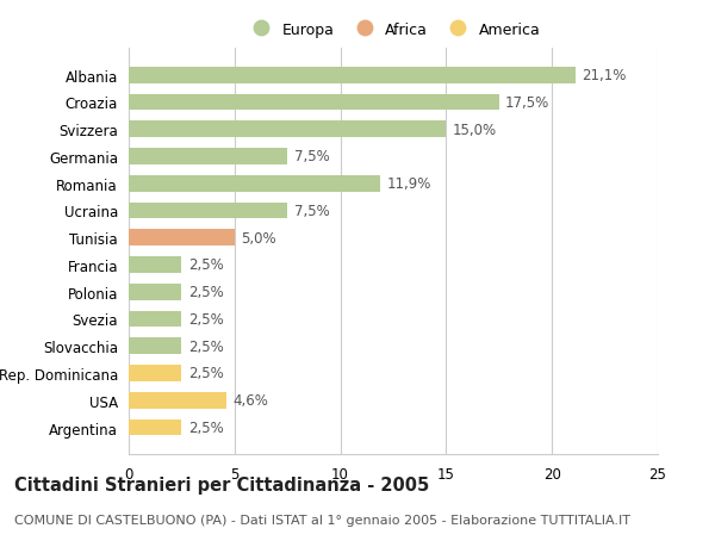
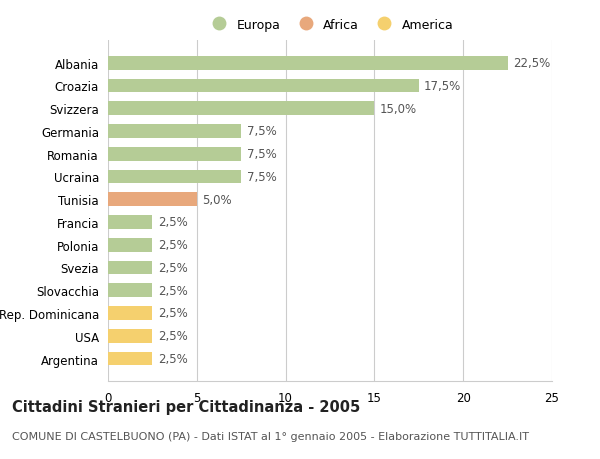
Albania: 21,1% -> 22,5%
Romania: 11,9% -> 7,5%
USA: 4,6% -> 2,5%
